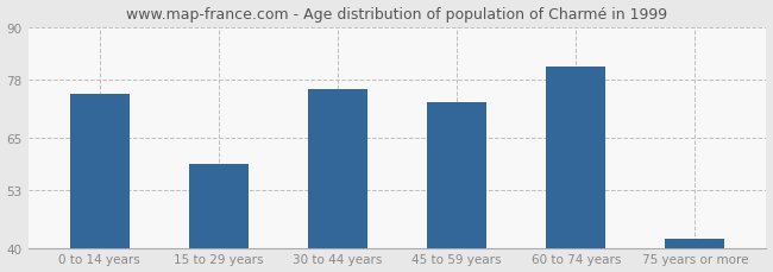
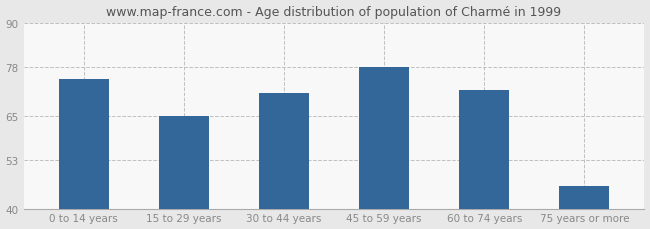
15 to 29 years: 59 -> 65
30 to 44 years: 76 -> 71
45 to 59 years: 73 -> 78
60 to 74 years: 81 -> 72
75 years or more: 42 -> 46
